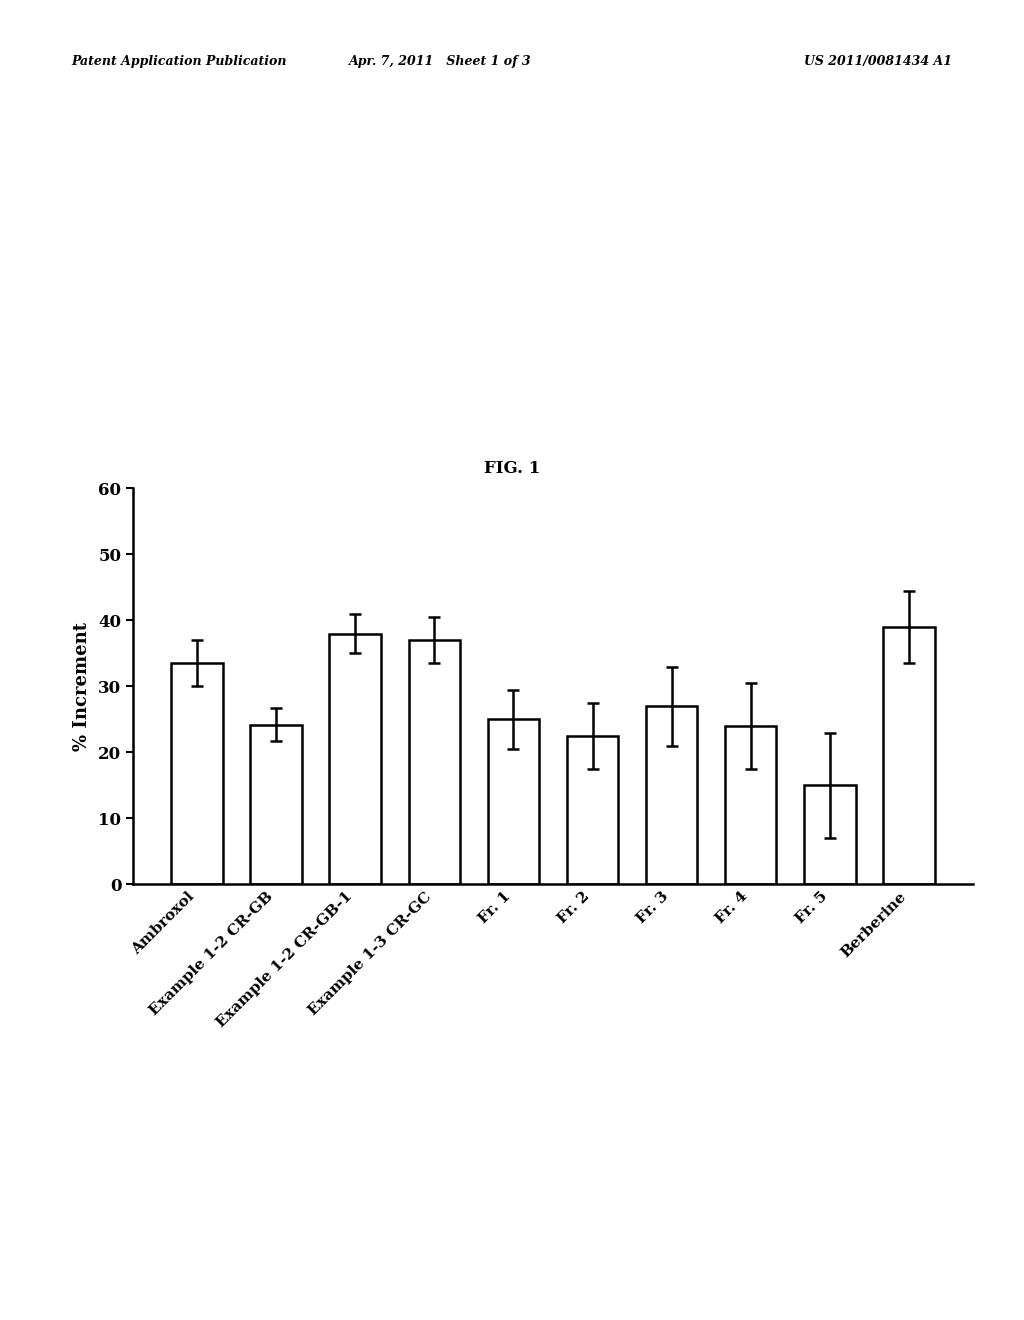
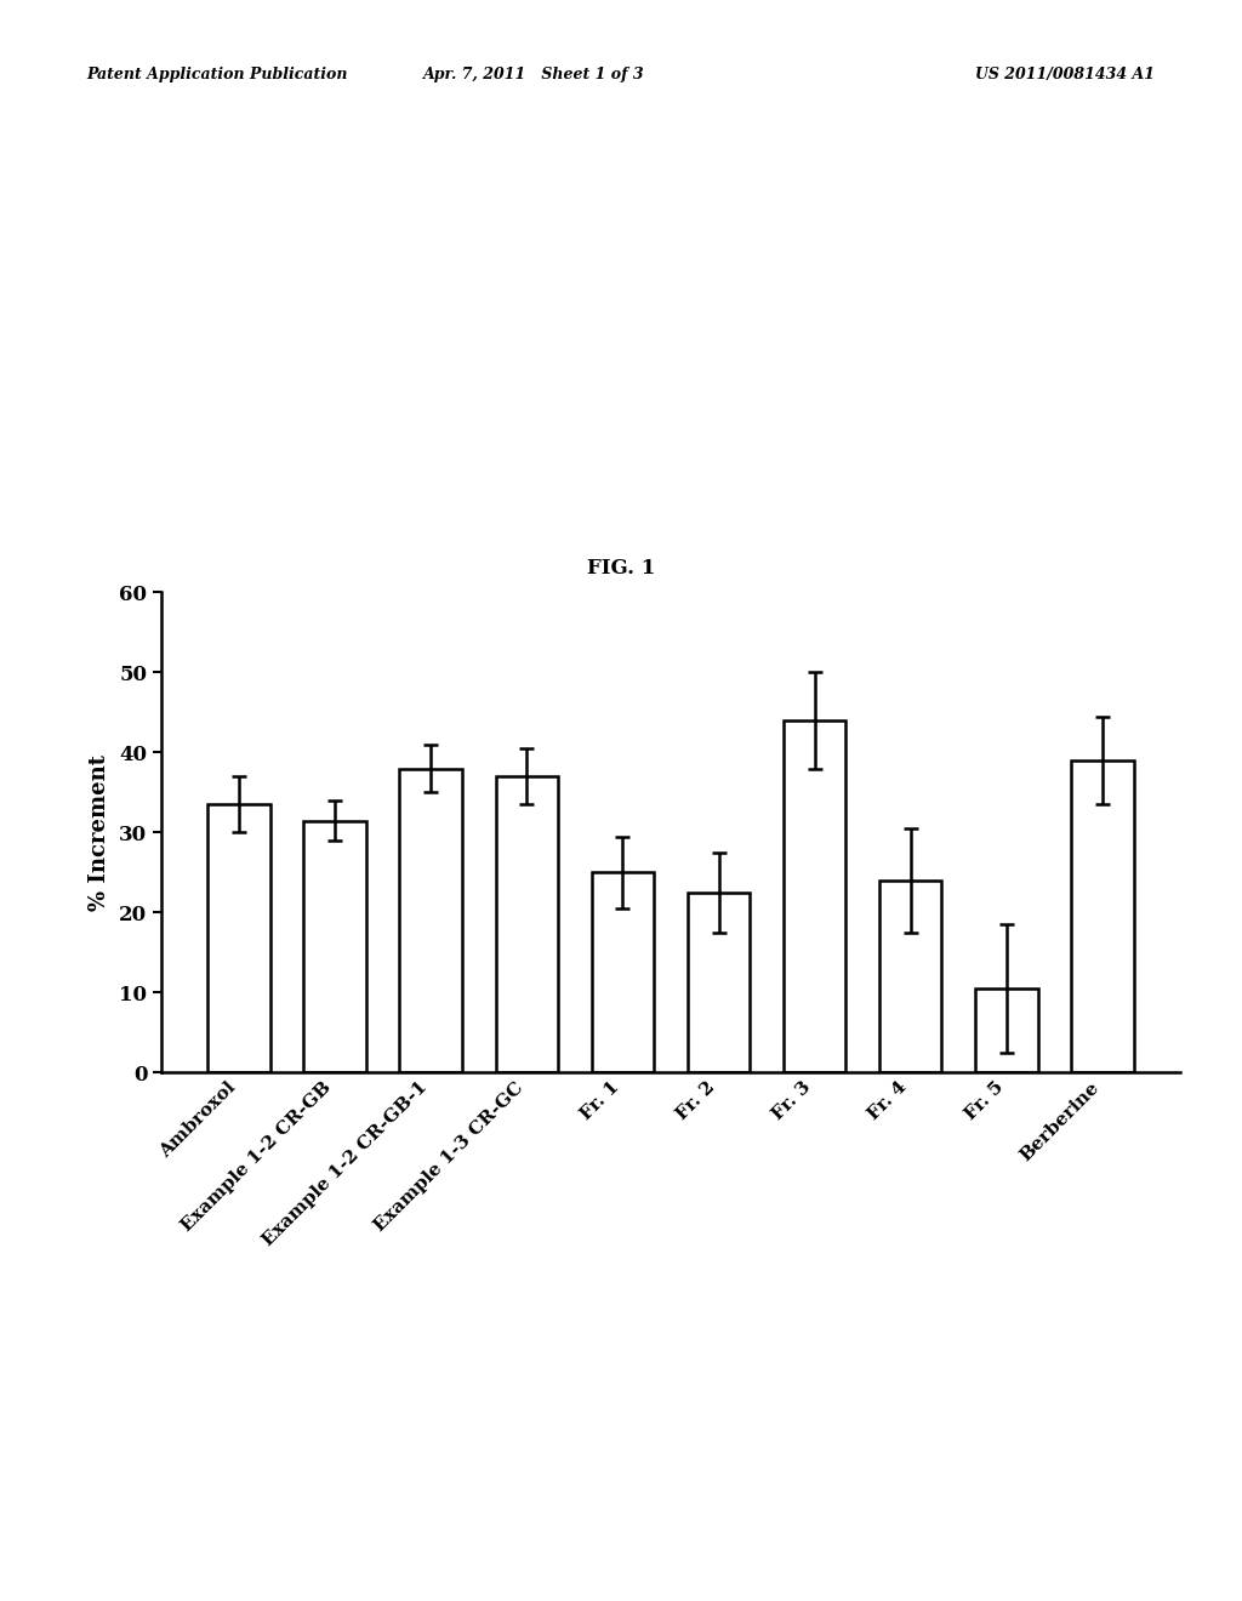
Example 1-2 CR-GB: 24.2 -> 31.5
Fr. 3: 27.0 -> 44.0
Fr. 5: 15.0 -> 10.5
